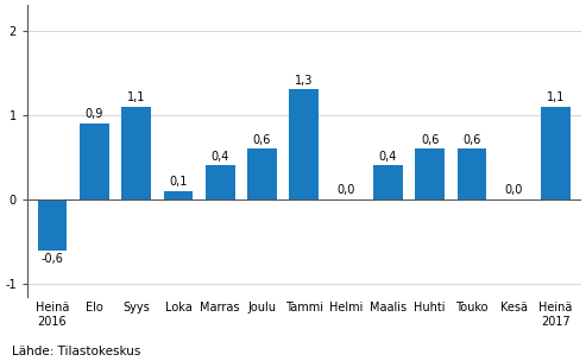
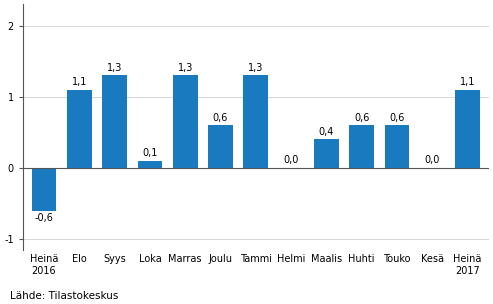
Elo: 0,9 -> 1,1
Syys: 1,1 -> 1,3
Marras: 0,4 -> 1,3
